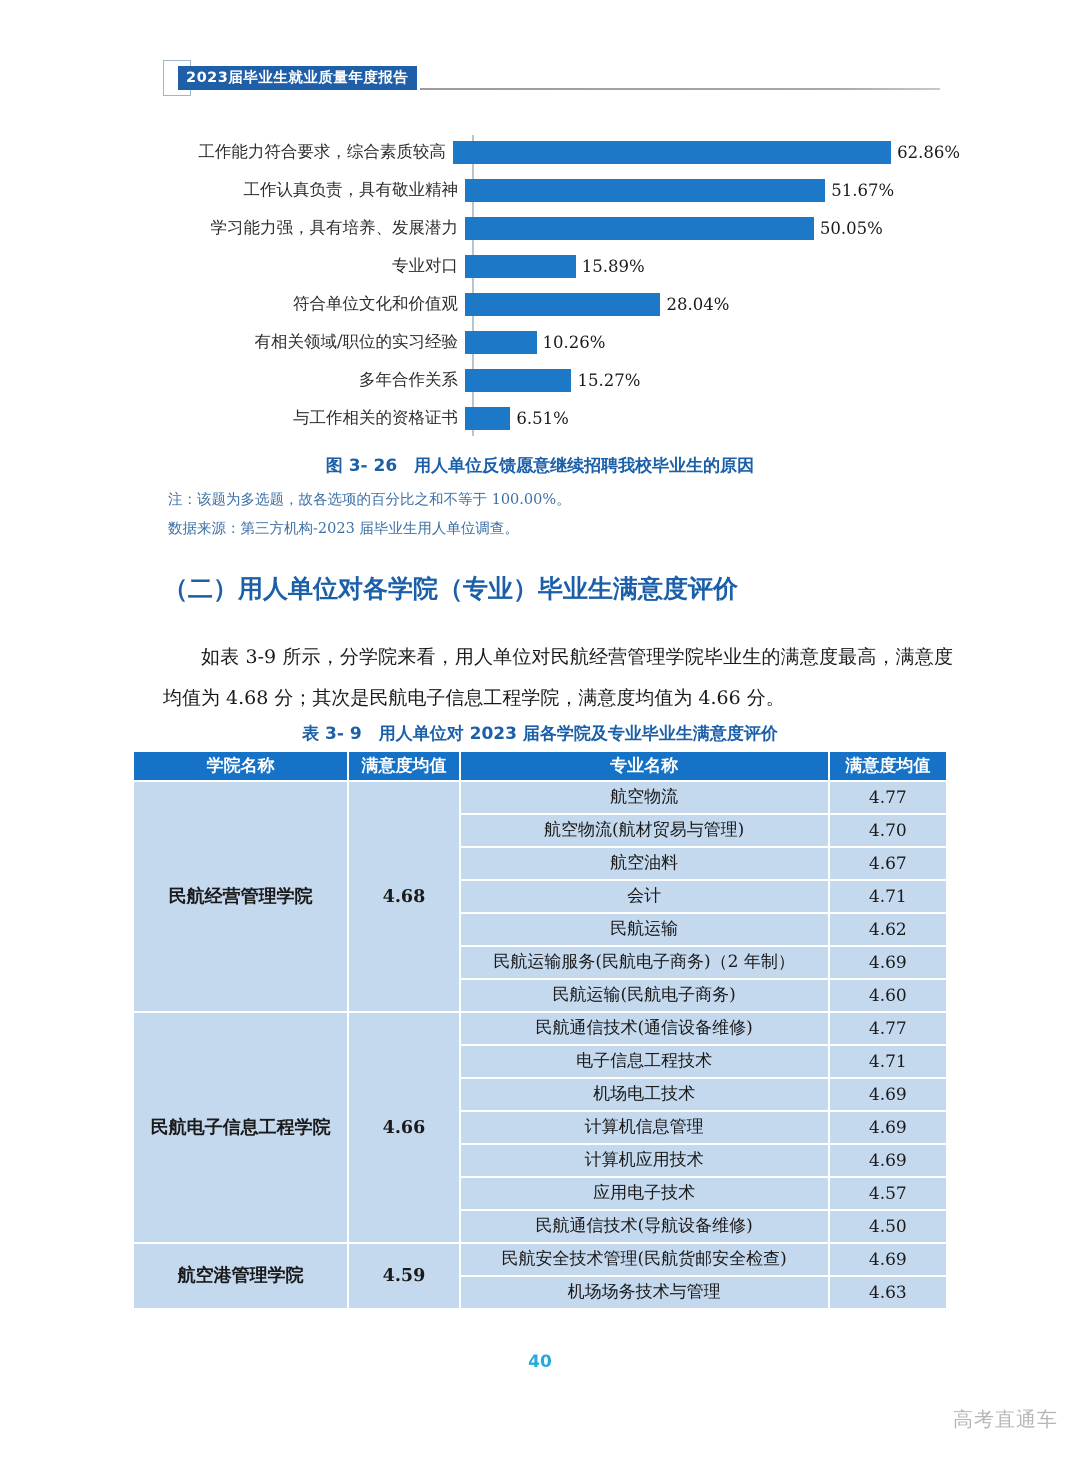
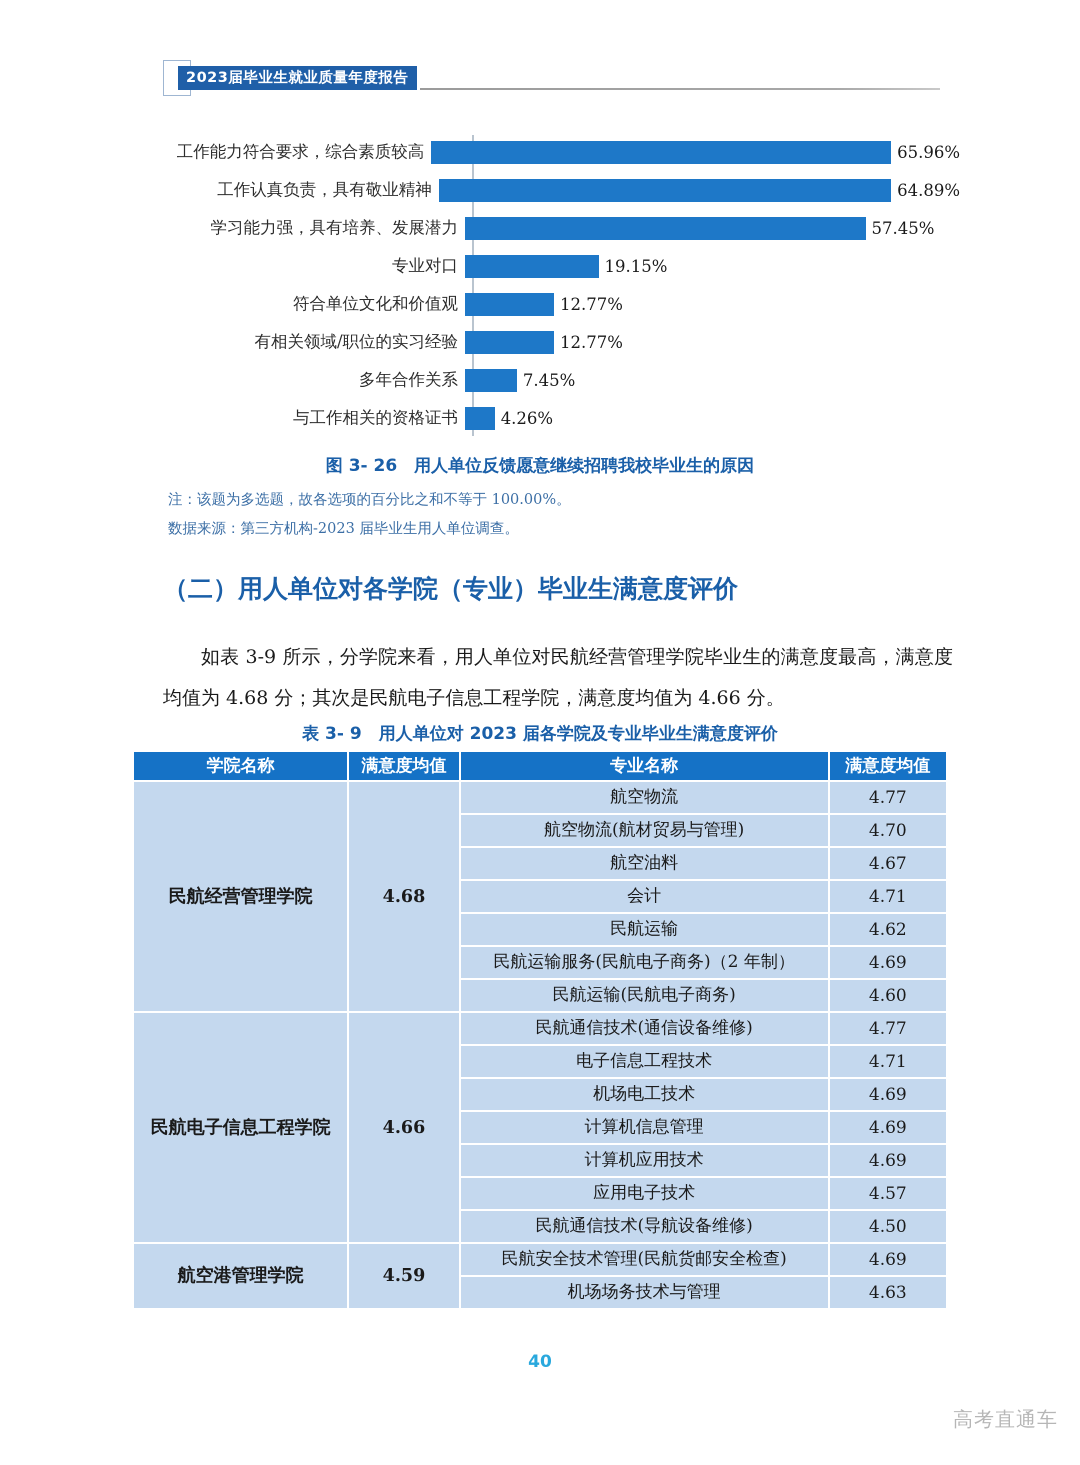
工作能力符合要求，综合素质较高: 62.86% -> 65.96%
工作认真负责，具有敬业精神: 51.67% -> 64.89%
学习能力强，具有培养、发展潜力: 50.05% -> 57.45%
专业对口: 15.89% -> 19.15%
符合单位文化和价值观: 28.04% -> 12.77%
有相关领域/职位的实习经验: 10.26% -> 12.77%
多年合作关系: 15.27% -> 7.45%
与工作相关的资格证书: 6.51% -> 4.26%
